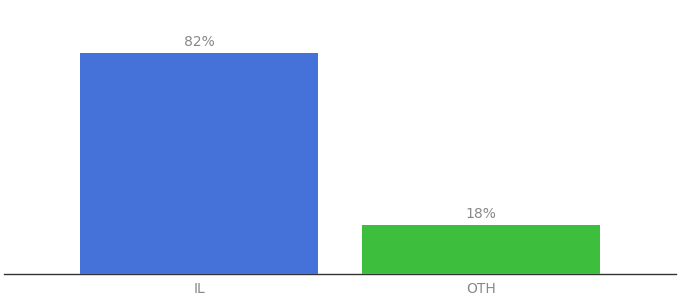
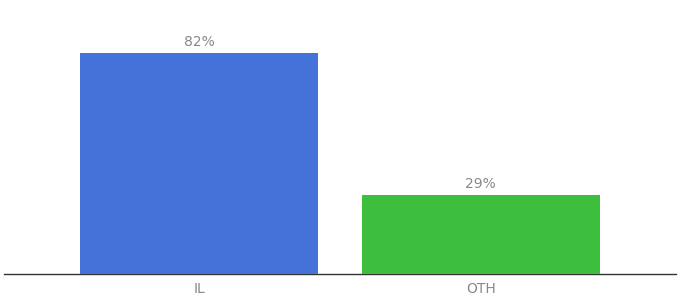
OTH: 18% -> 29%
